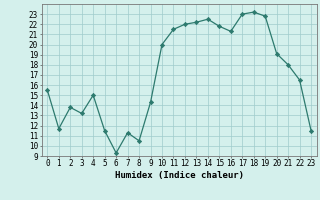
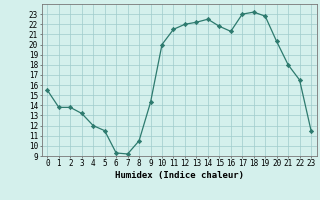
1: 11.7 -> 13.8
4: 15.0 -> 12.0
7: 11.3 -> 9.2
20: 19.1 -> 20.3
